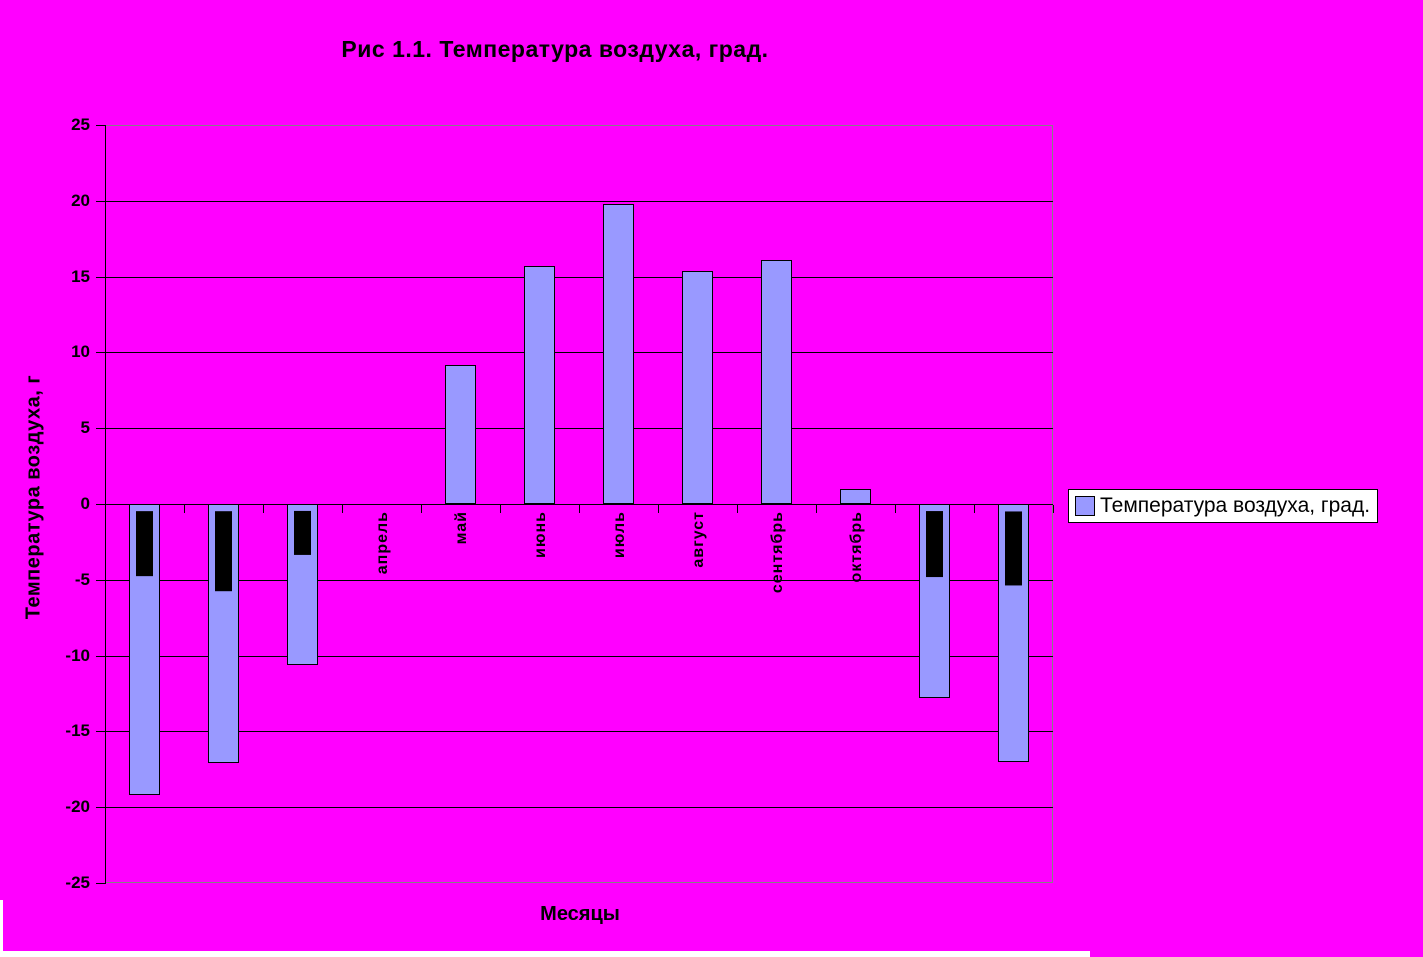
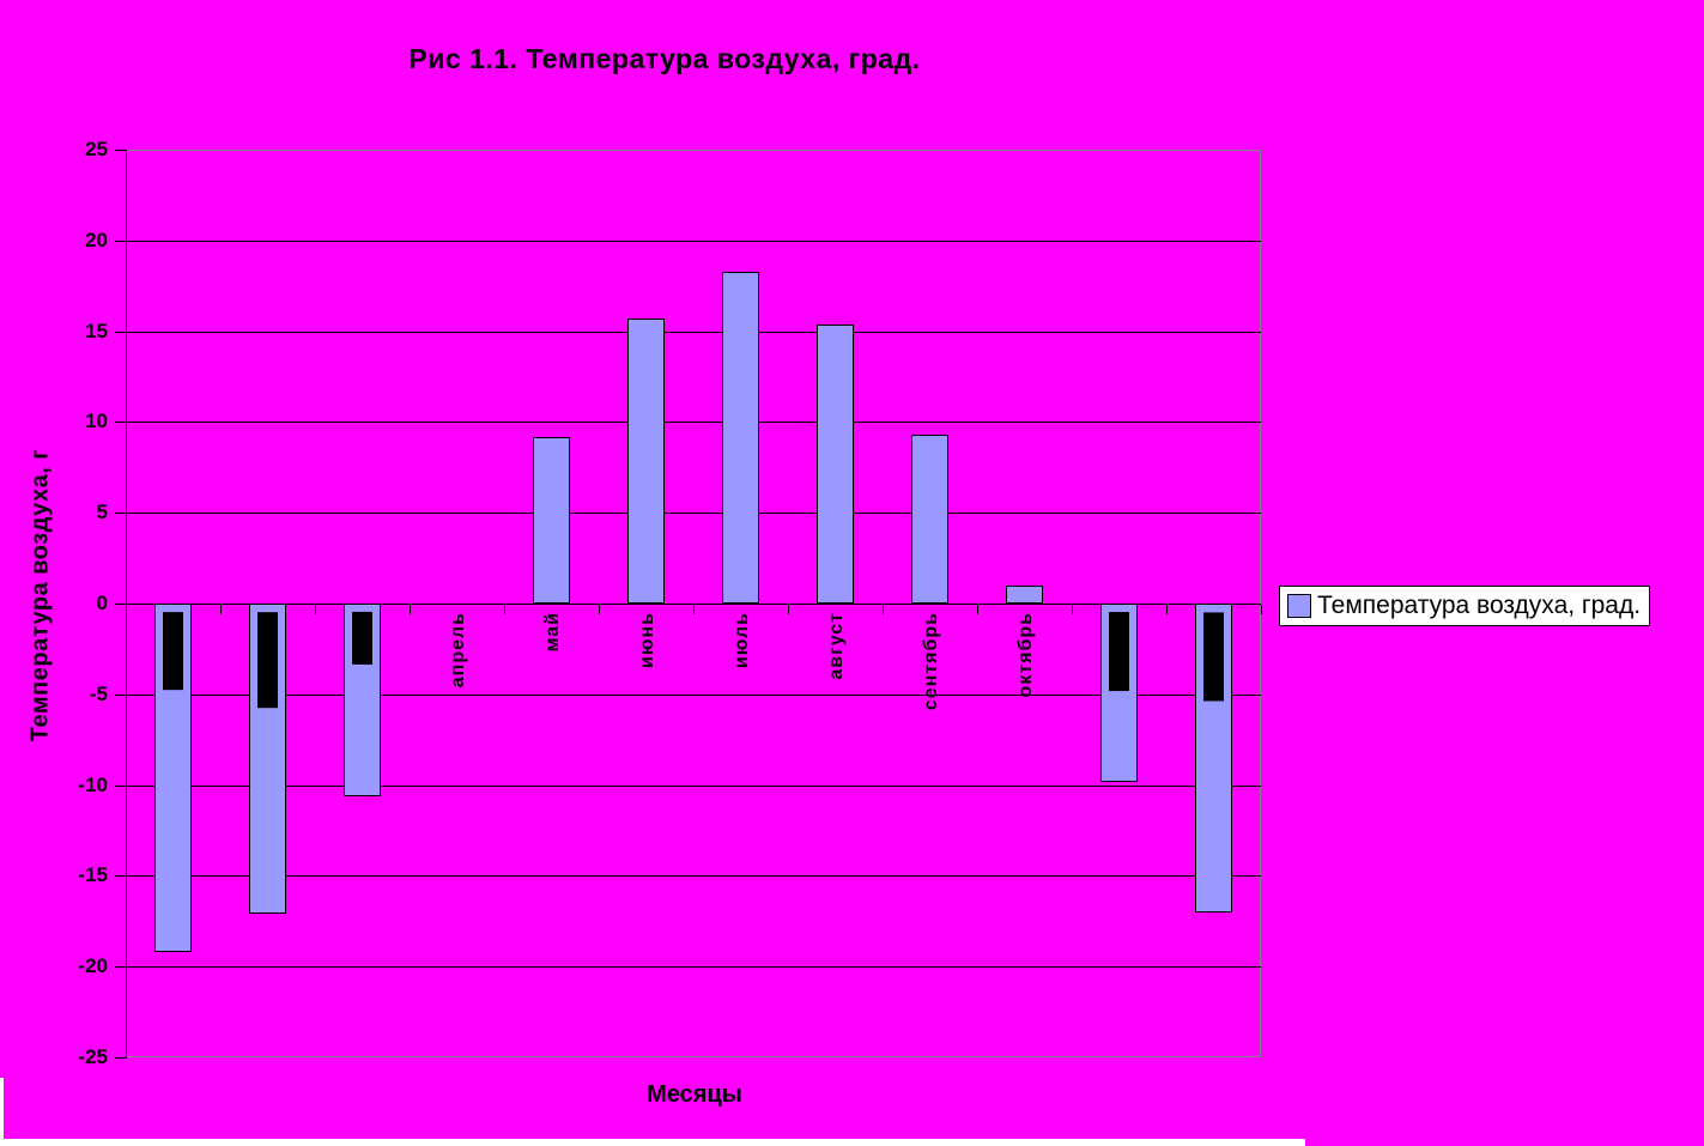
июль: 19.8 -> 18.3
сентябрь: 16.1 -> 9.3
ноябрь: -12.8 -> -9.8
